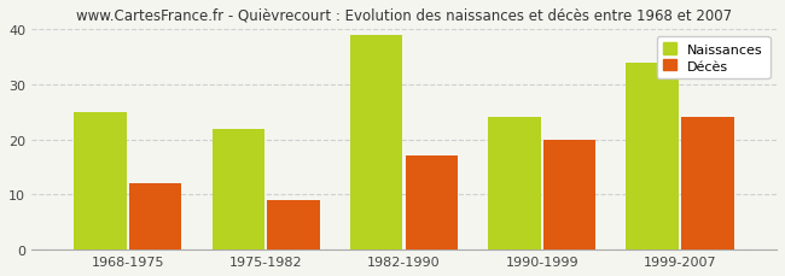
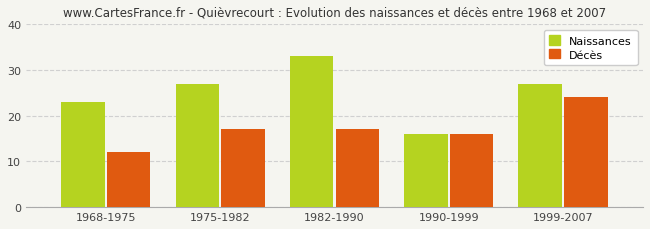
Naissances/1968-1975: 25 -> 23
Naissances/1975-1982: 22 -> 27
Décès/1975-1982: 9 -> 17
Naissances/1982-1990: 39 -> 33
Naissances/1990-1999: 24 -> 16
Décès/1990-1999: 20 -> 16
Naissances/1999-2007: 34 -> 27
